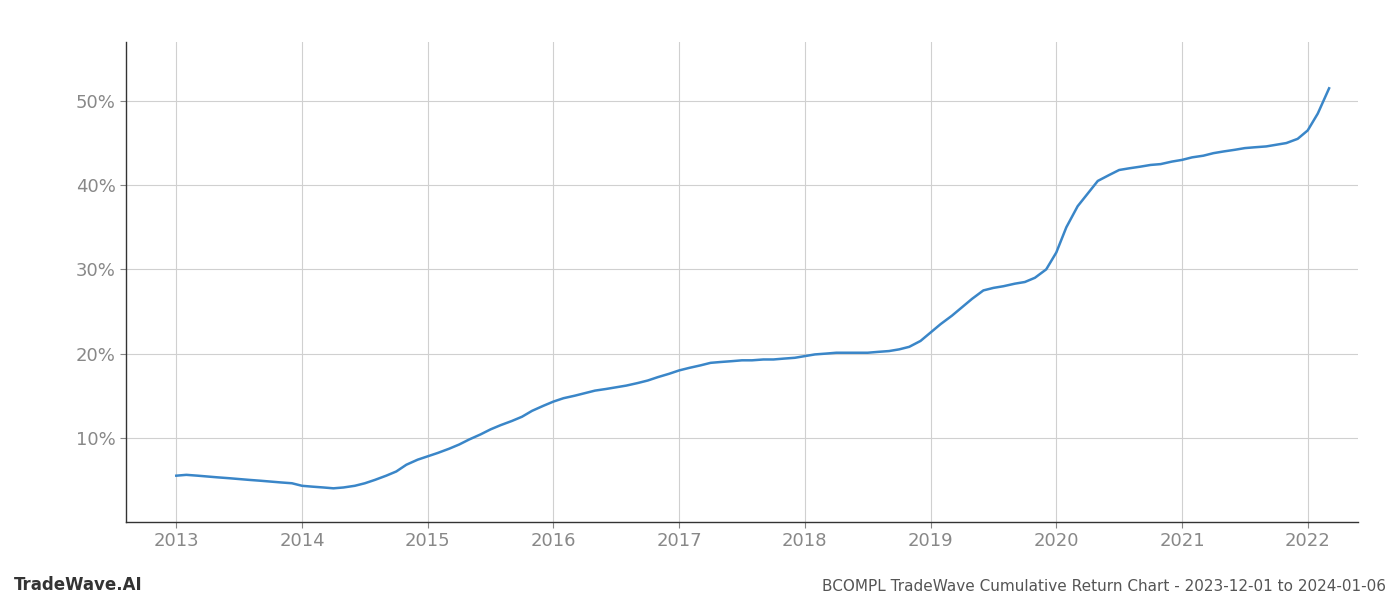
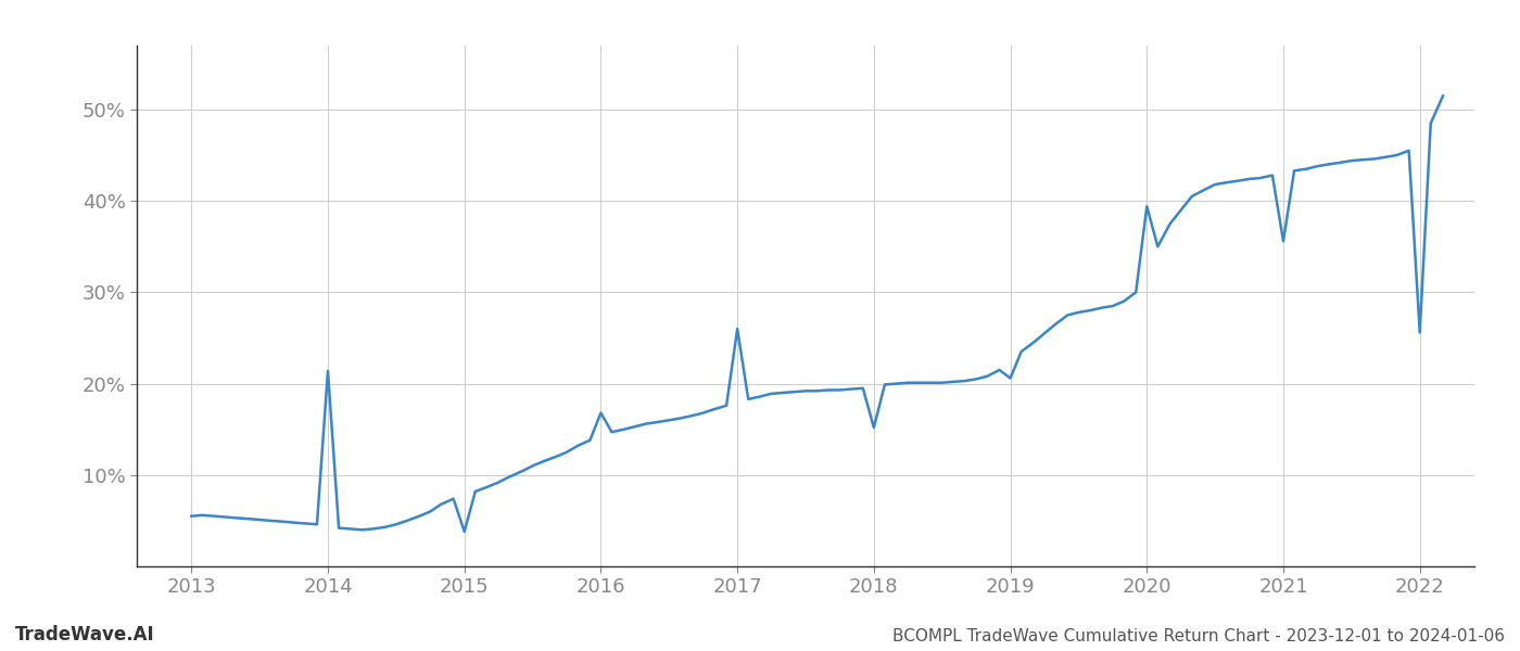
2014: 4.3% -> 21.4%
2015: 7.8% -> 3.8%
2016: 14.3% -> 16.8%
2017: 18.0% -> 26.0%
2018: 19.7% -> 15.2%
2019: 22.5% -> 20.6%
2020: 32.0% -> 39.4%
2021: 43.0% -> 35.6%
2022: 46.5% -> 25.6%
